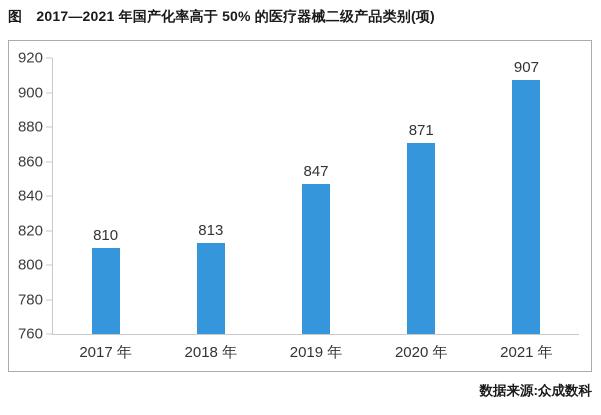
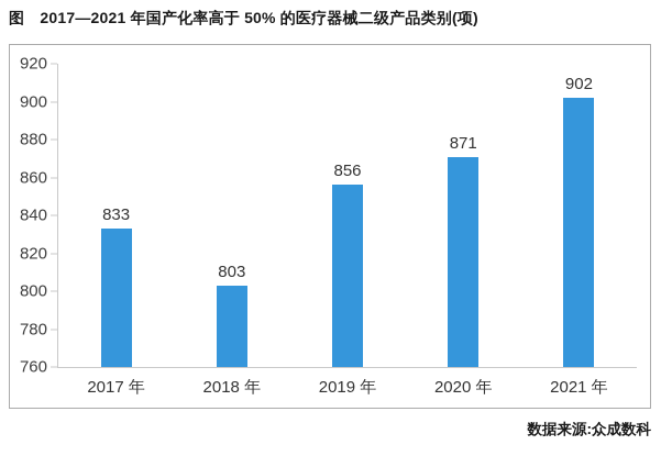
2017 年: 810 -> 833
2018 年: 813 -> 803
2019 年: 847 -> 856
2021 年: 907 -> 902
